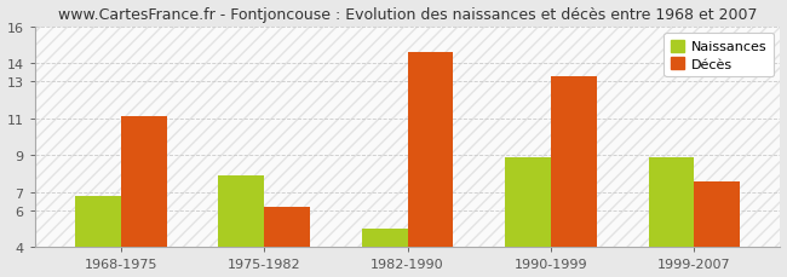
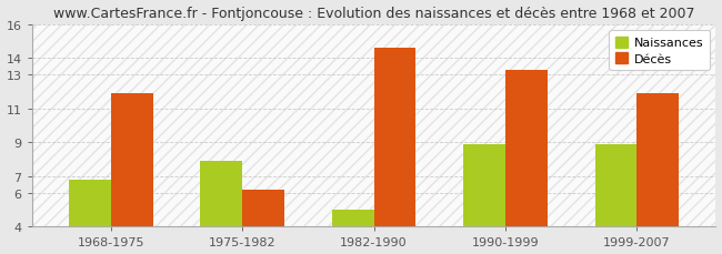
Décès/1968-1975: 11.1 -> 11.9
Décès/1999-2007: 7.6 -> 11.9
